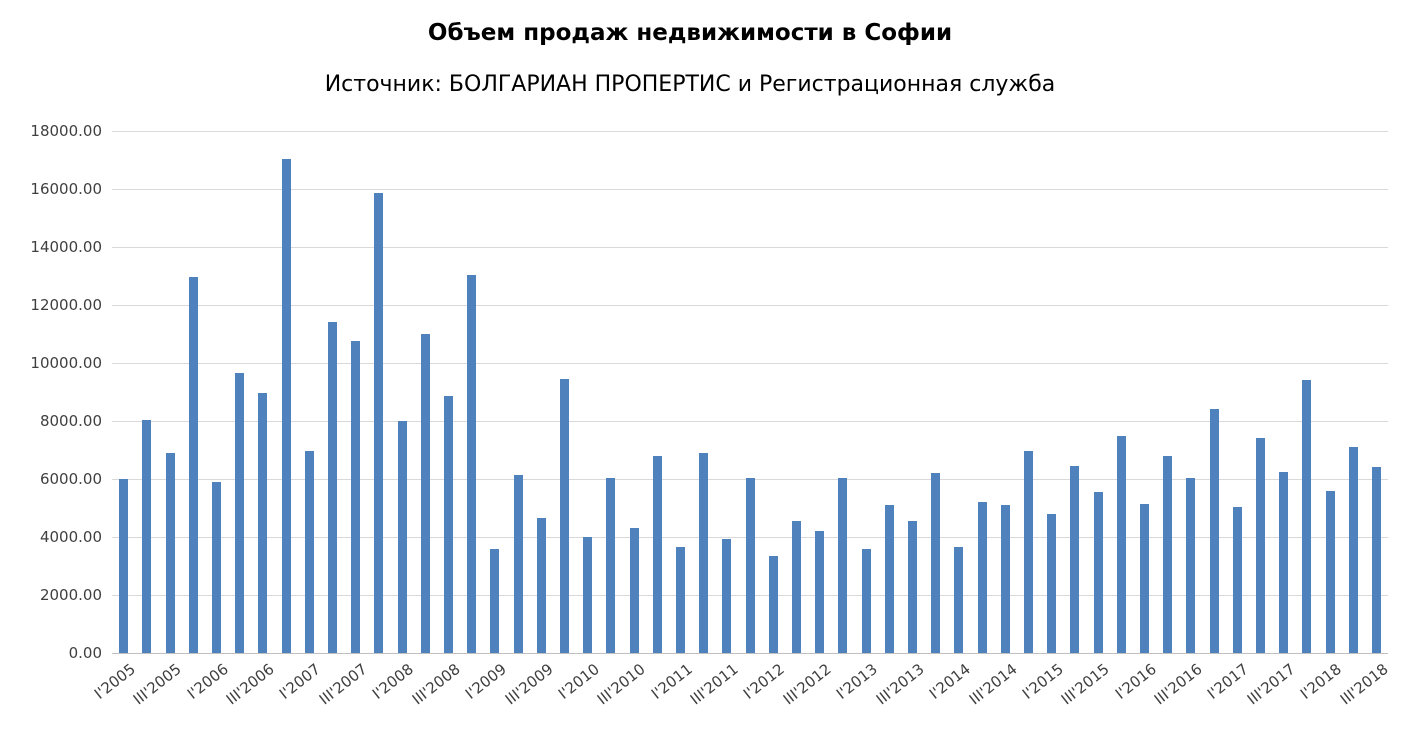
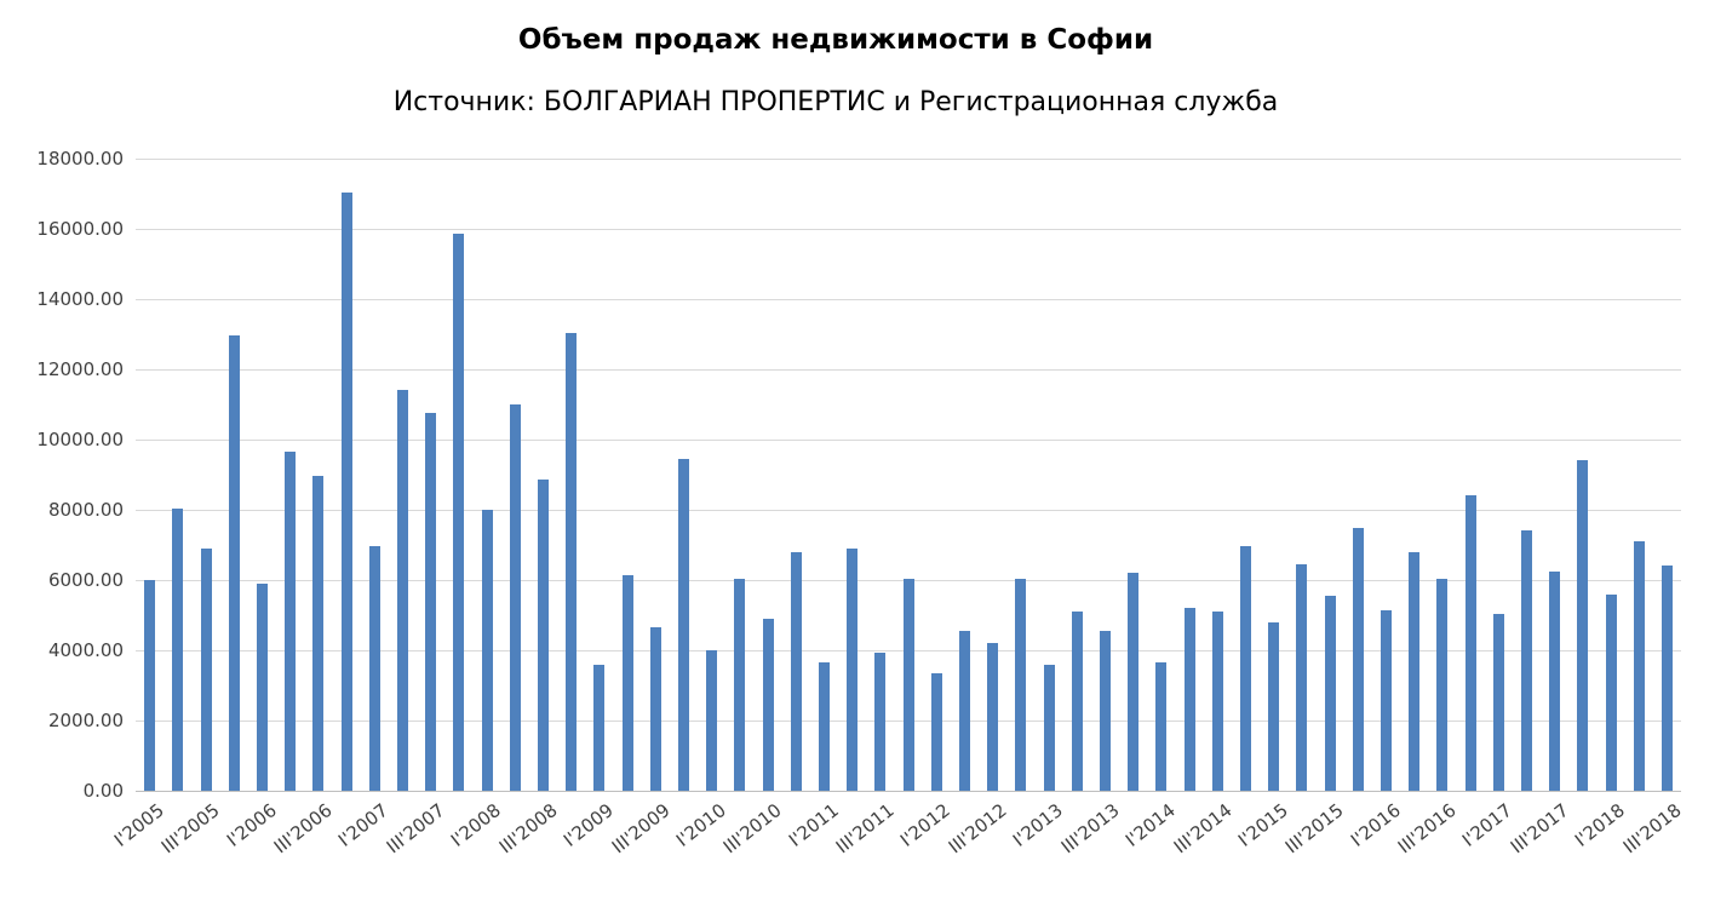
III'2010: 4300 -> 4900
